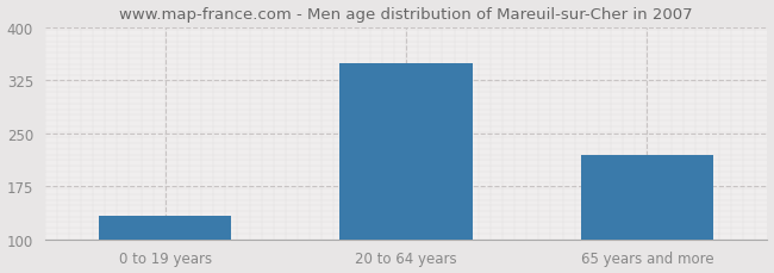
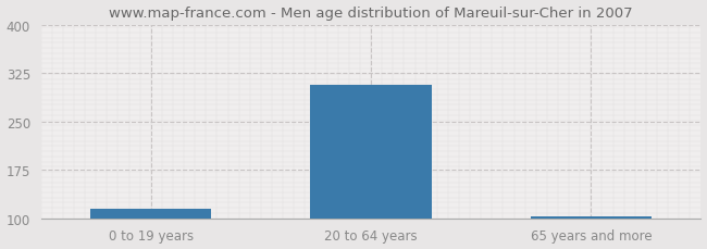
0 to 19 years: 134 -> 115
20 to 64 years: 350 -> 307
65 years and more: 220 -> 103
